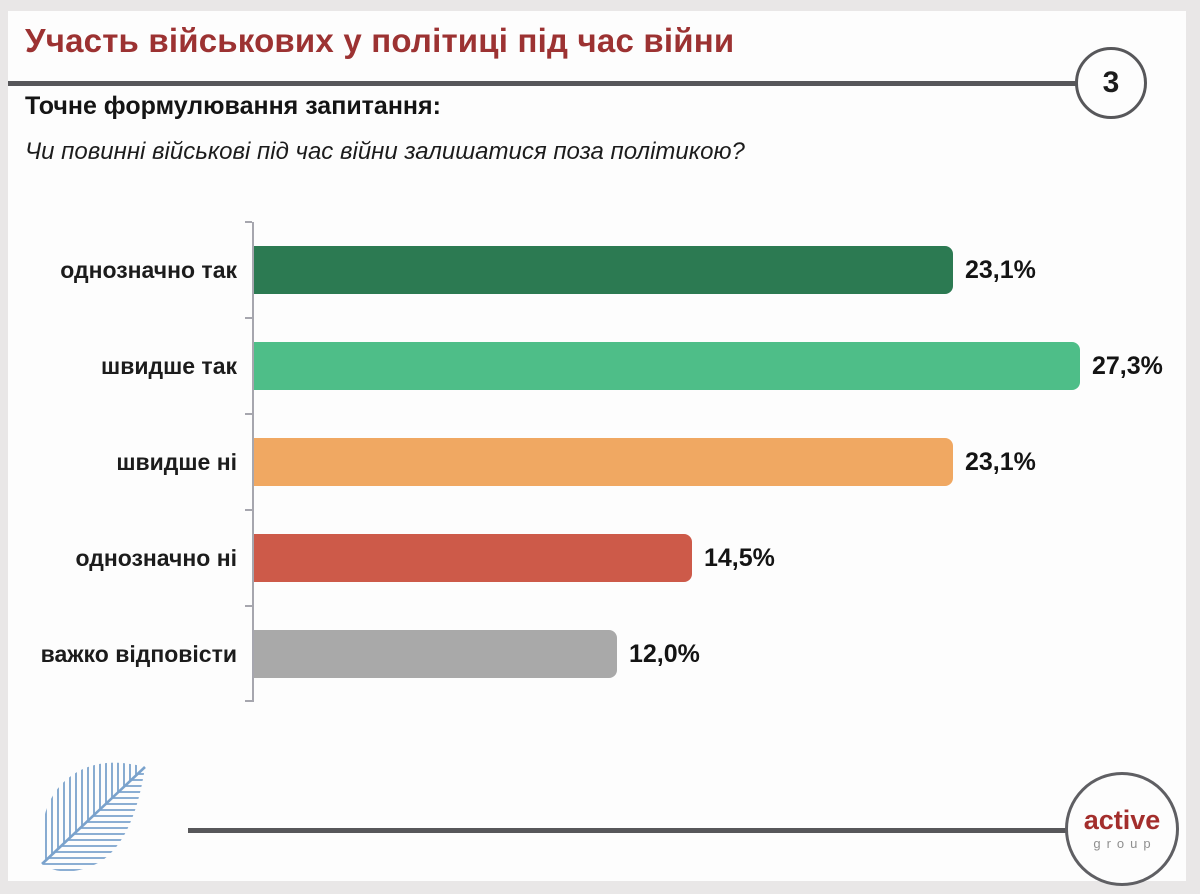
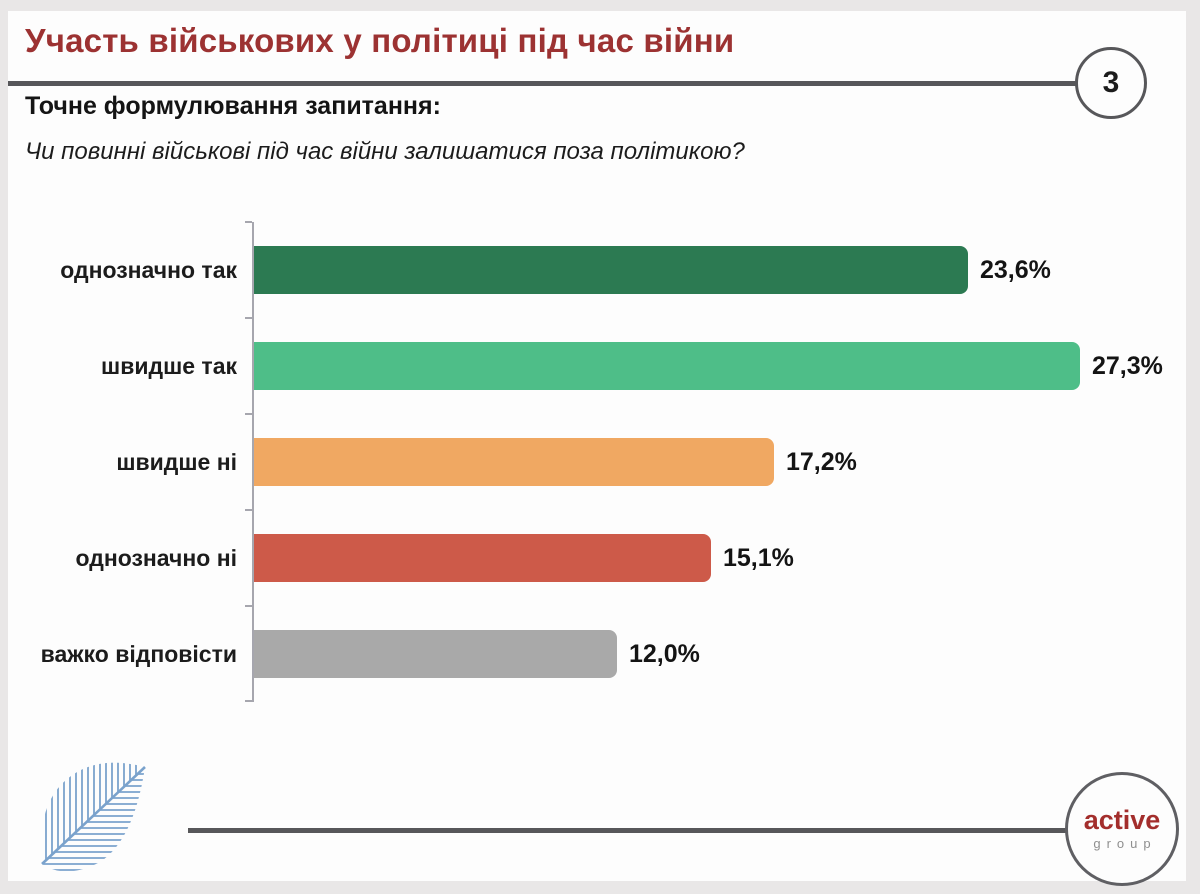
однозначно так: 23,1% -> 23,6%
швидше ні: 23,1% -> 17,2%
однозначно ні: 14,5% -> 15,1%
